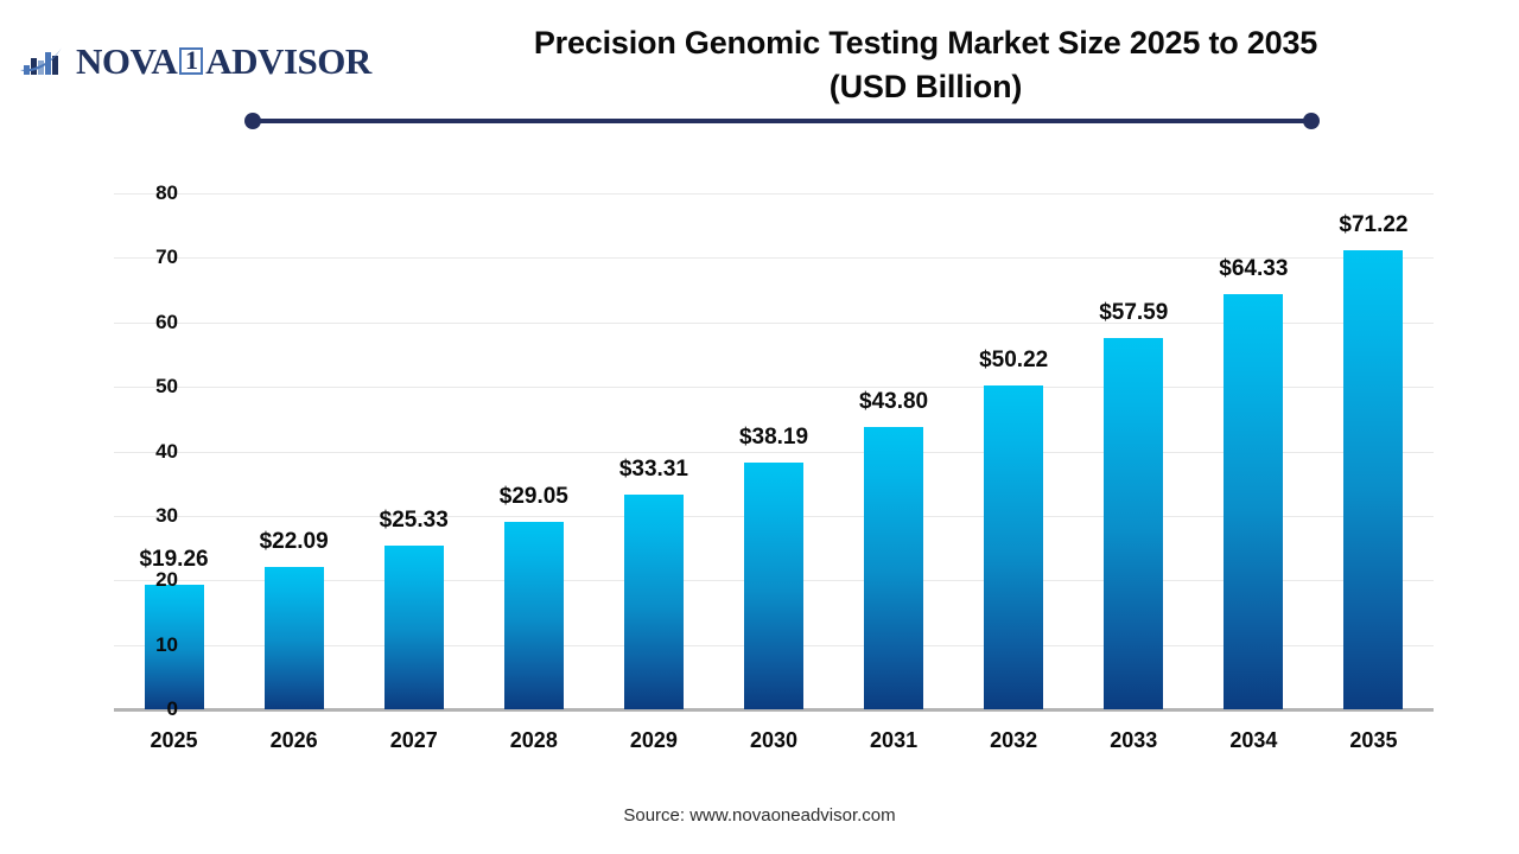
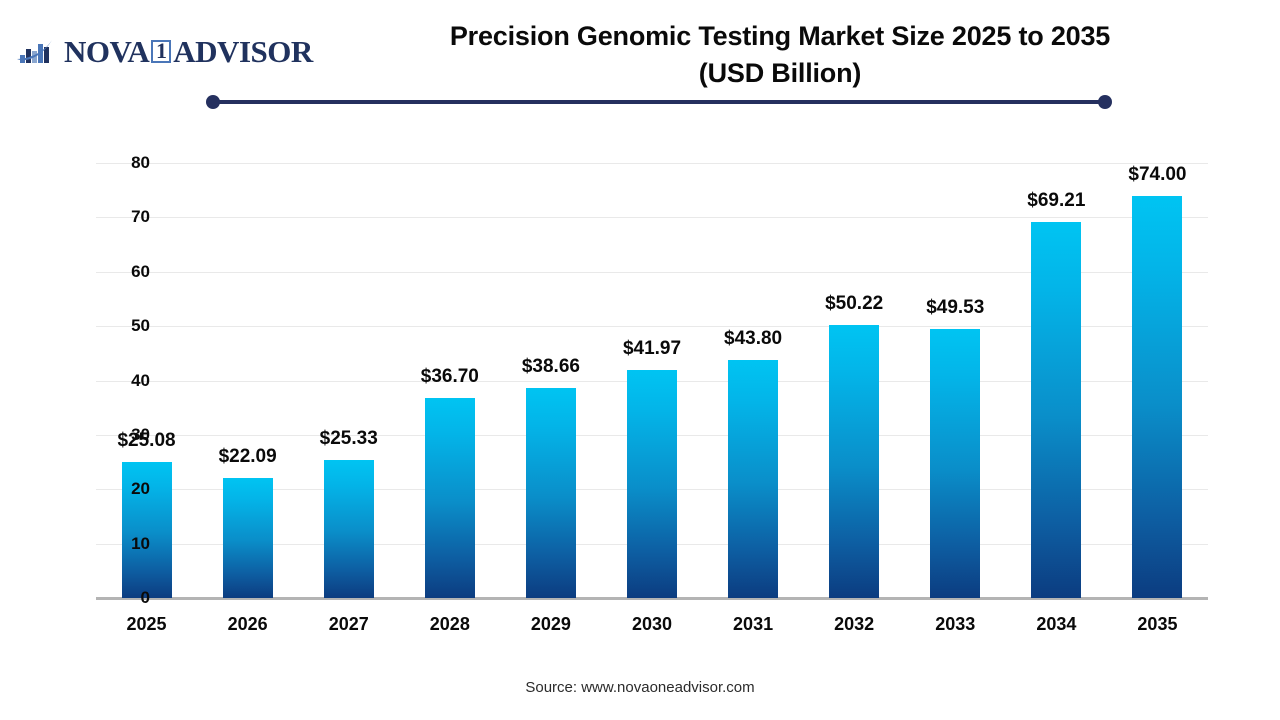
2025: $19.26 -> $25.08
2028: $29.05 -> $36.70
2029: $33.31 -> $38.66
2030: $38.19 -> $41.97
2033: $57.59 -> $49.53
2034: $64.33 -> $69.21
2035: $71.22 -> $74.00
